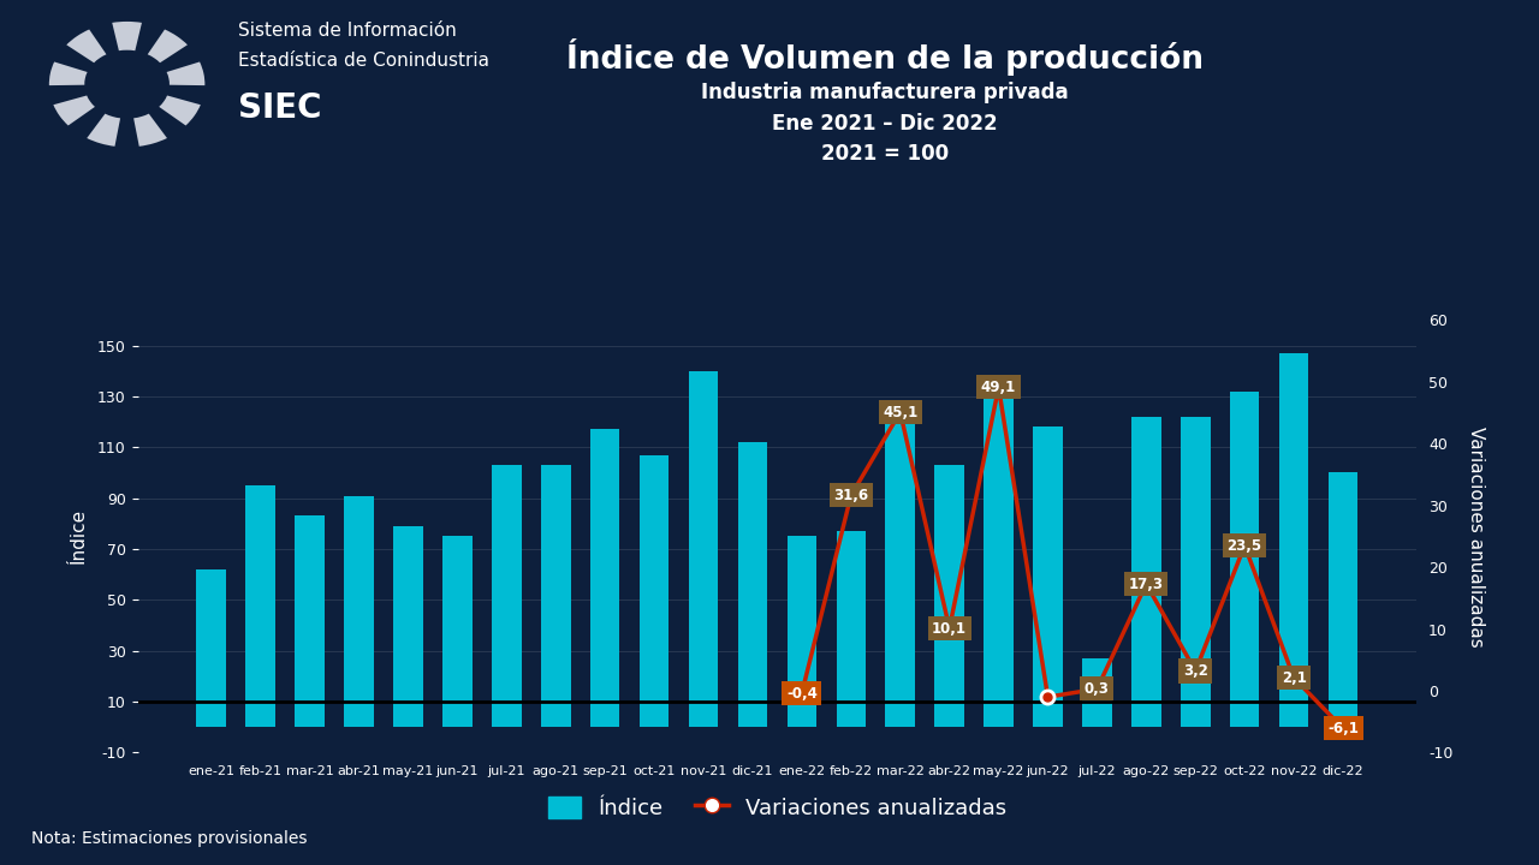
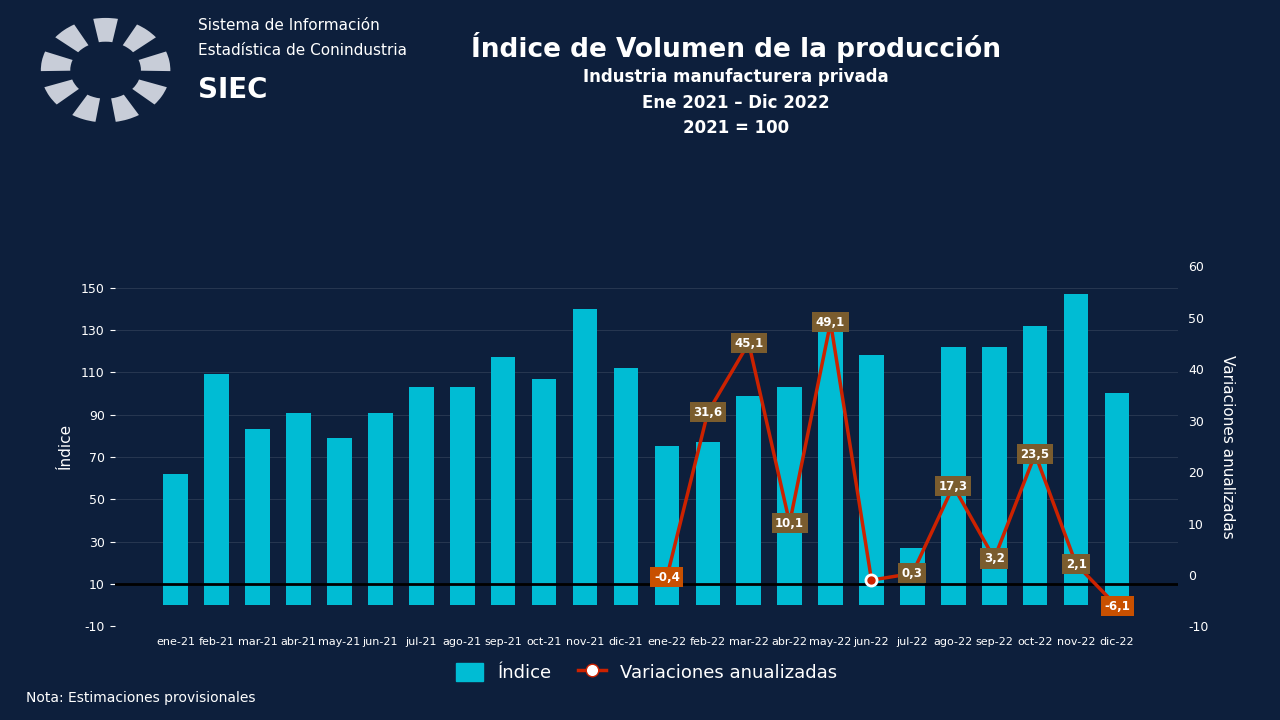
Índice/feb-21: 95 -> 109
Índice/jun-21: 75 -> 91
Índice/mar-22: 120 -> 99
